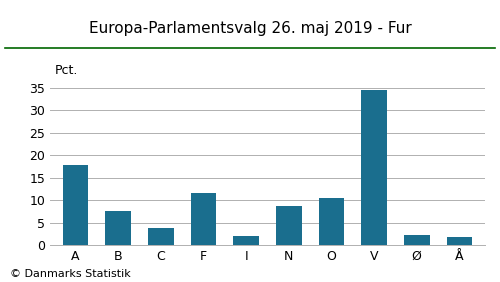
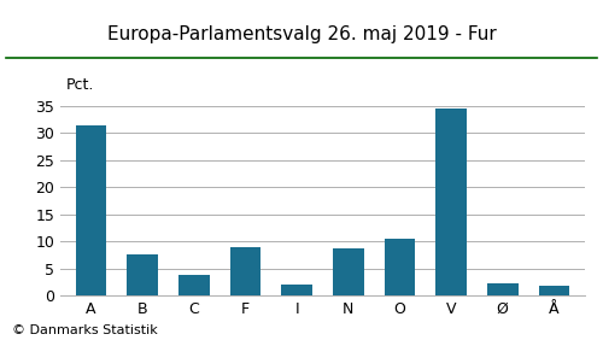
A: 17.8 -> 31.5
F: 11.7 -> 9.0
